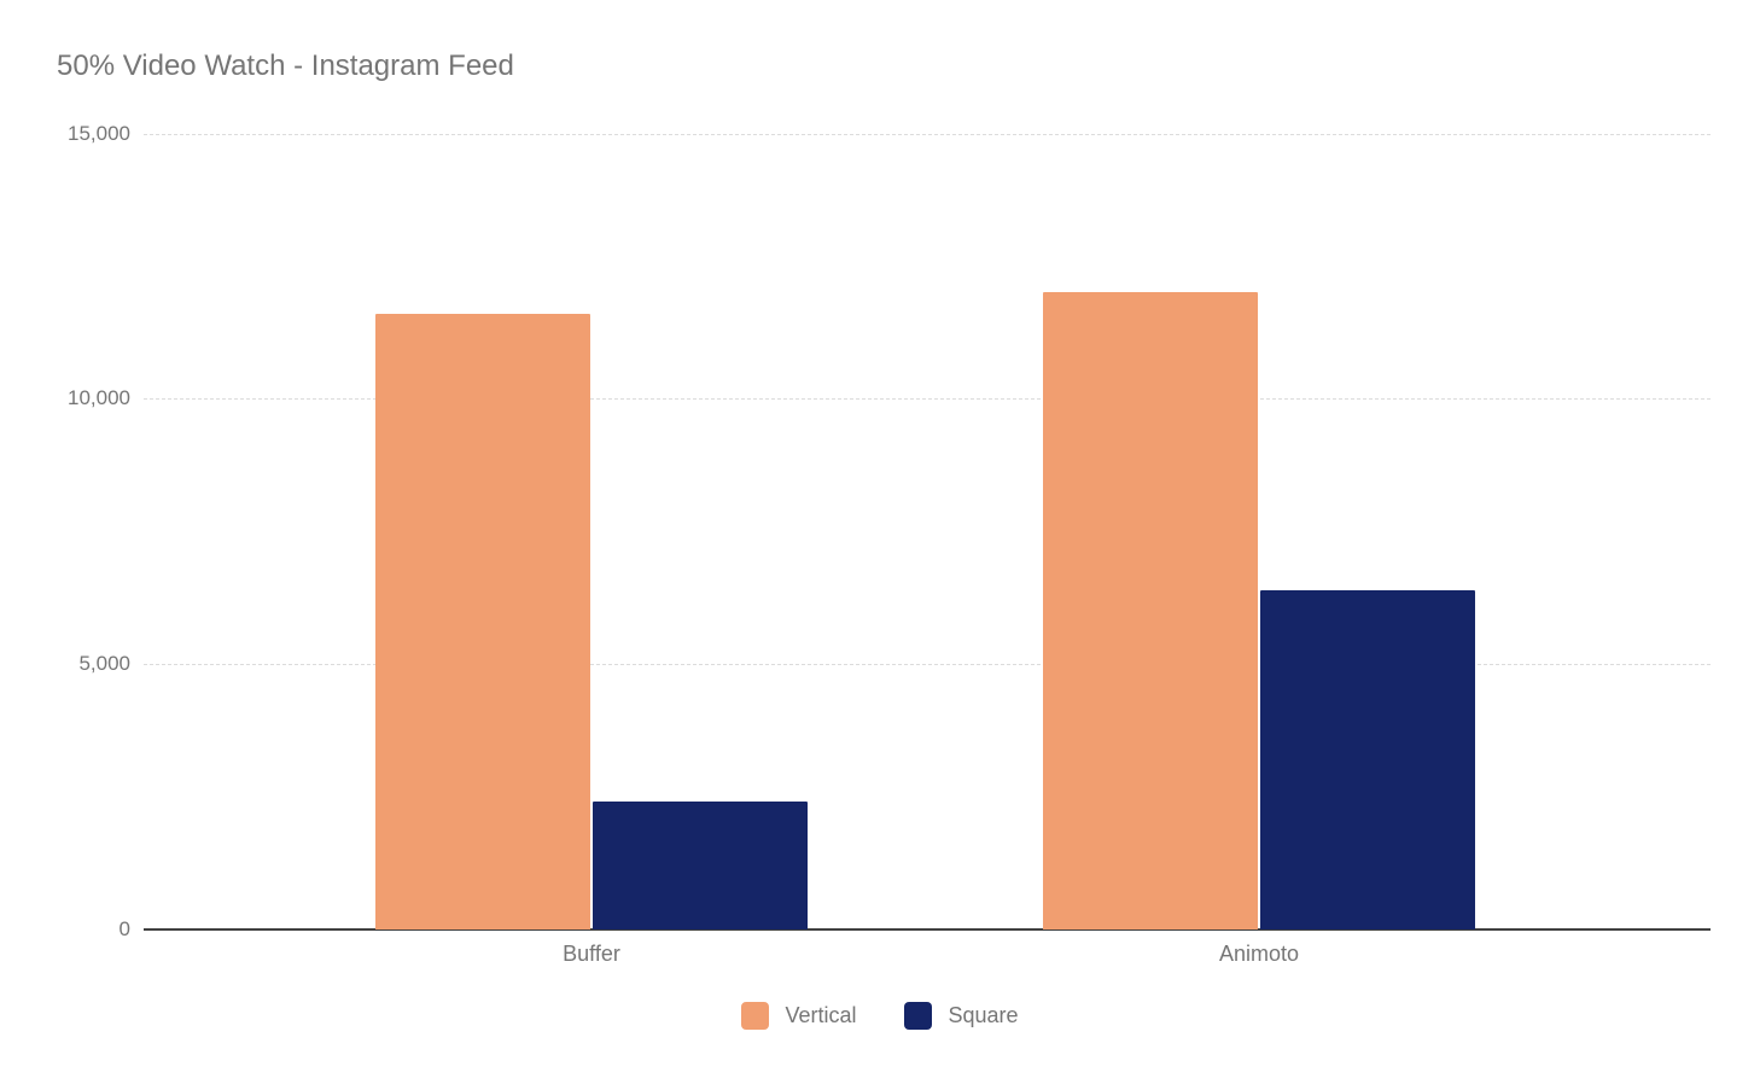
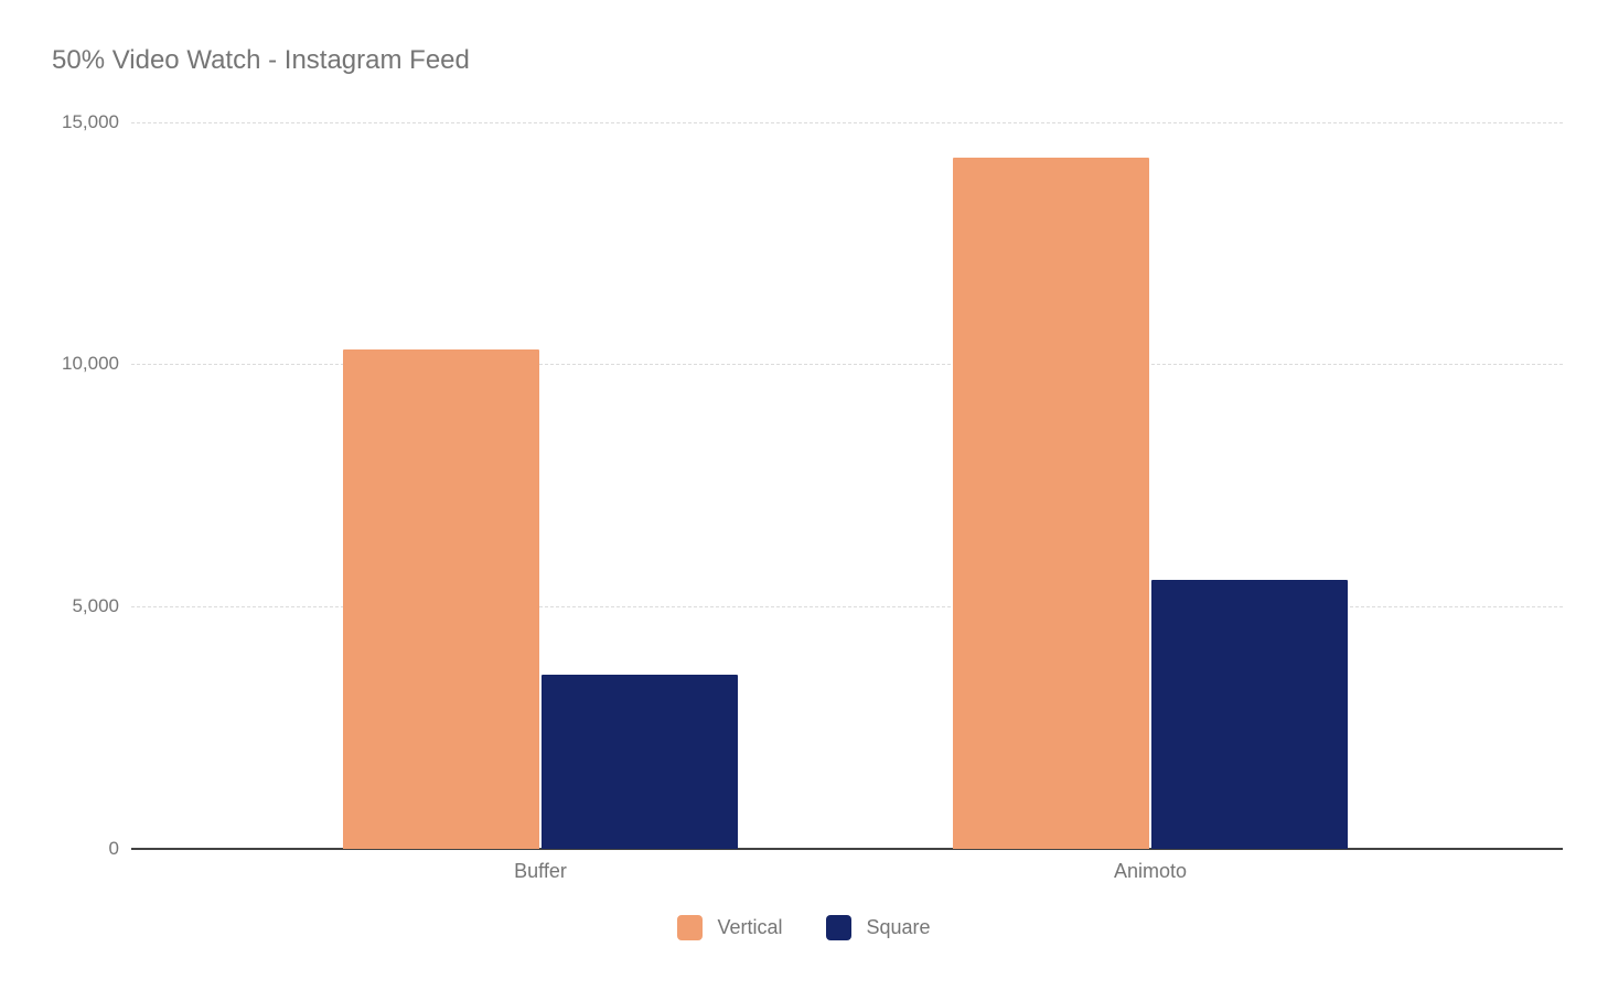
Vertical/Buffer: 11600 -> 10300
Square/Buffer: 2400 -> 3600
Vertical/Animoto: 12000 -> 14200
Square/Animoto: 6400 -> 5600
